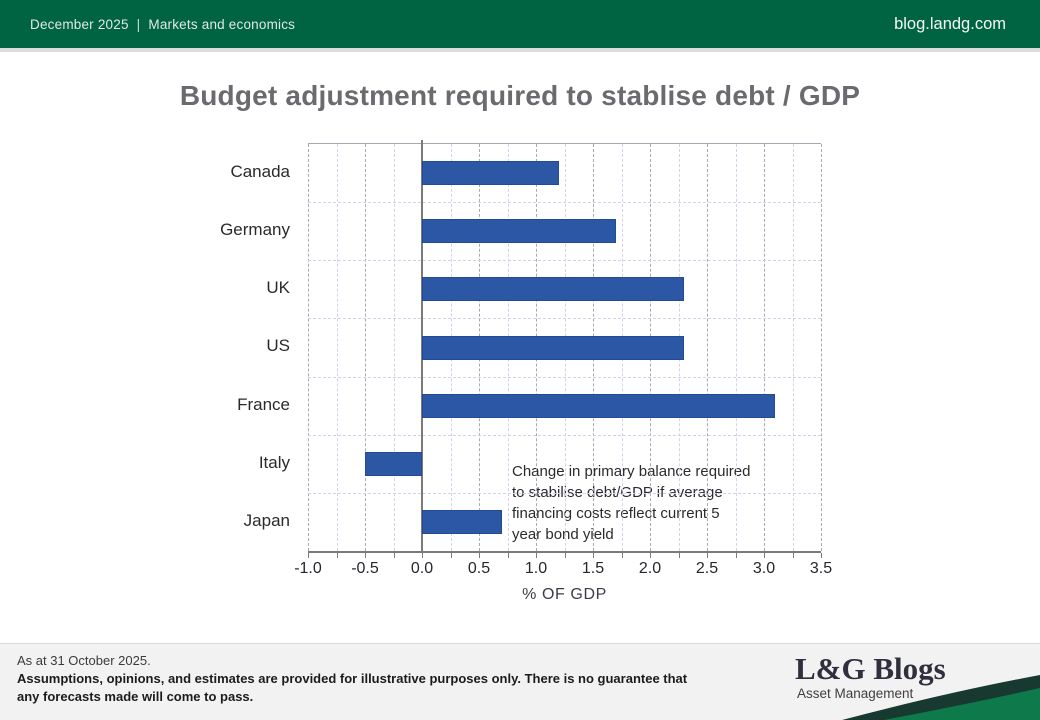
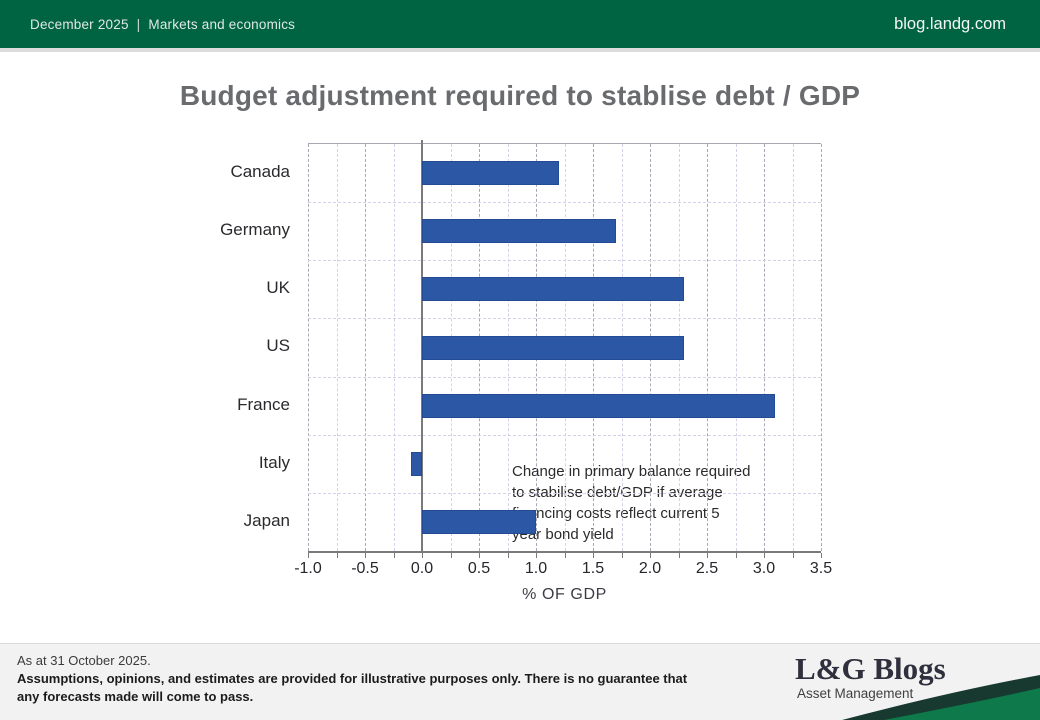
Italy: -0.5 -> -0.1
Japan: 0.7 -> 1.0
